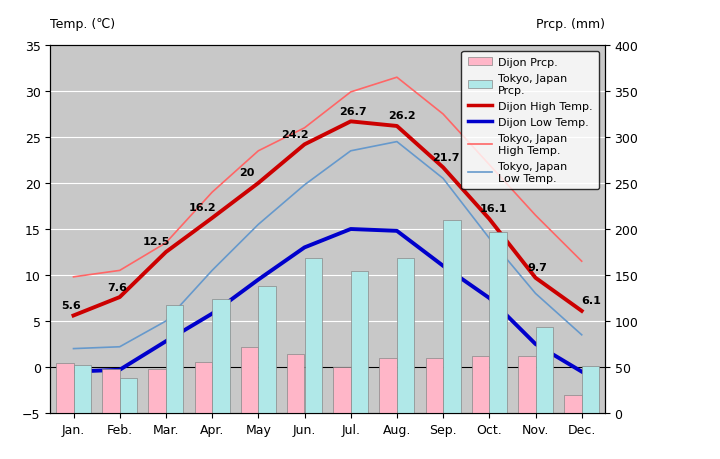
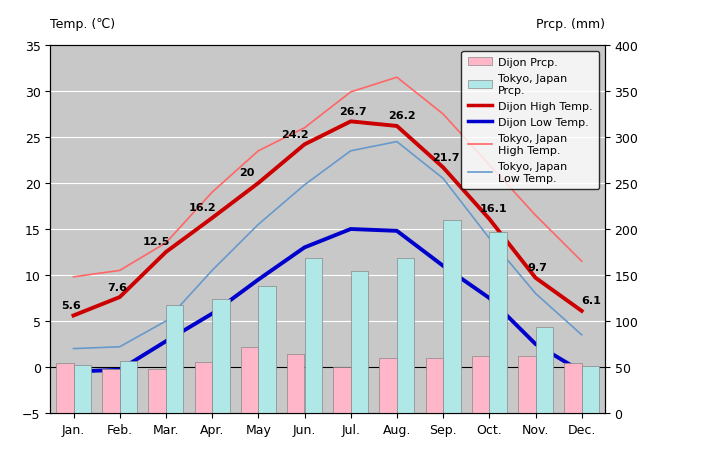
Tokyo, Japan Prcp./Feb.: 38 -> 56
Dijon Prcp./Dec.: 20 -> 54
